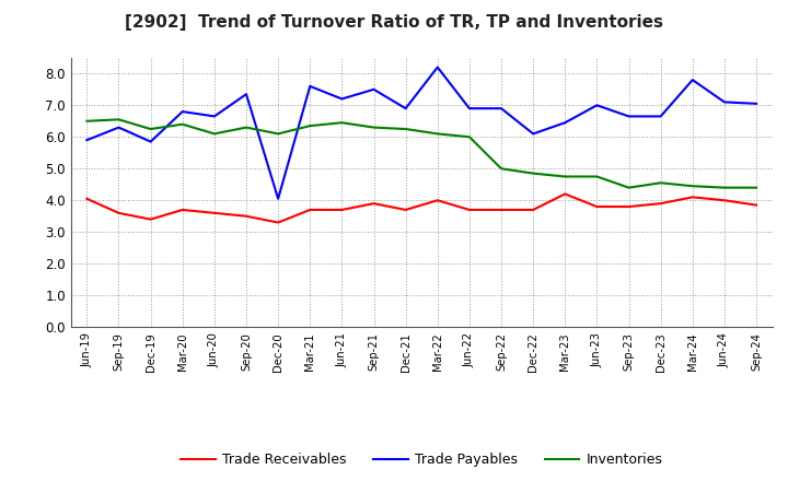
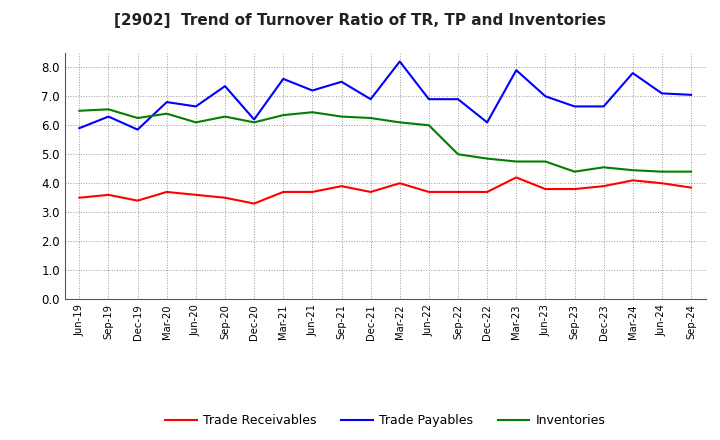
Trade Receivables/Jun-19: 4.05 -> 3.50
Trade Payables/Dec-20: 4.05 -> 6.20
Trade Payables/Mar-23: 6.45 -> 7.90
